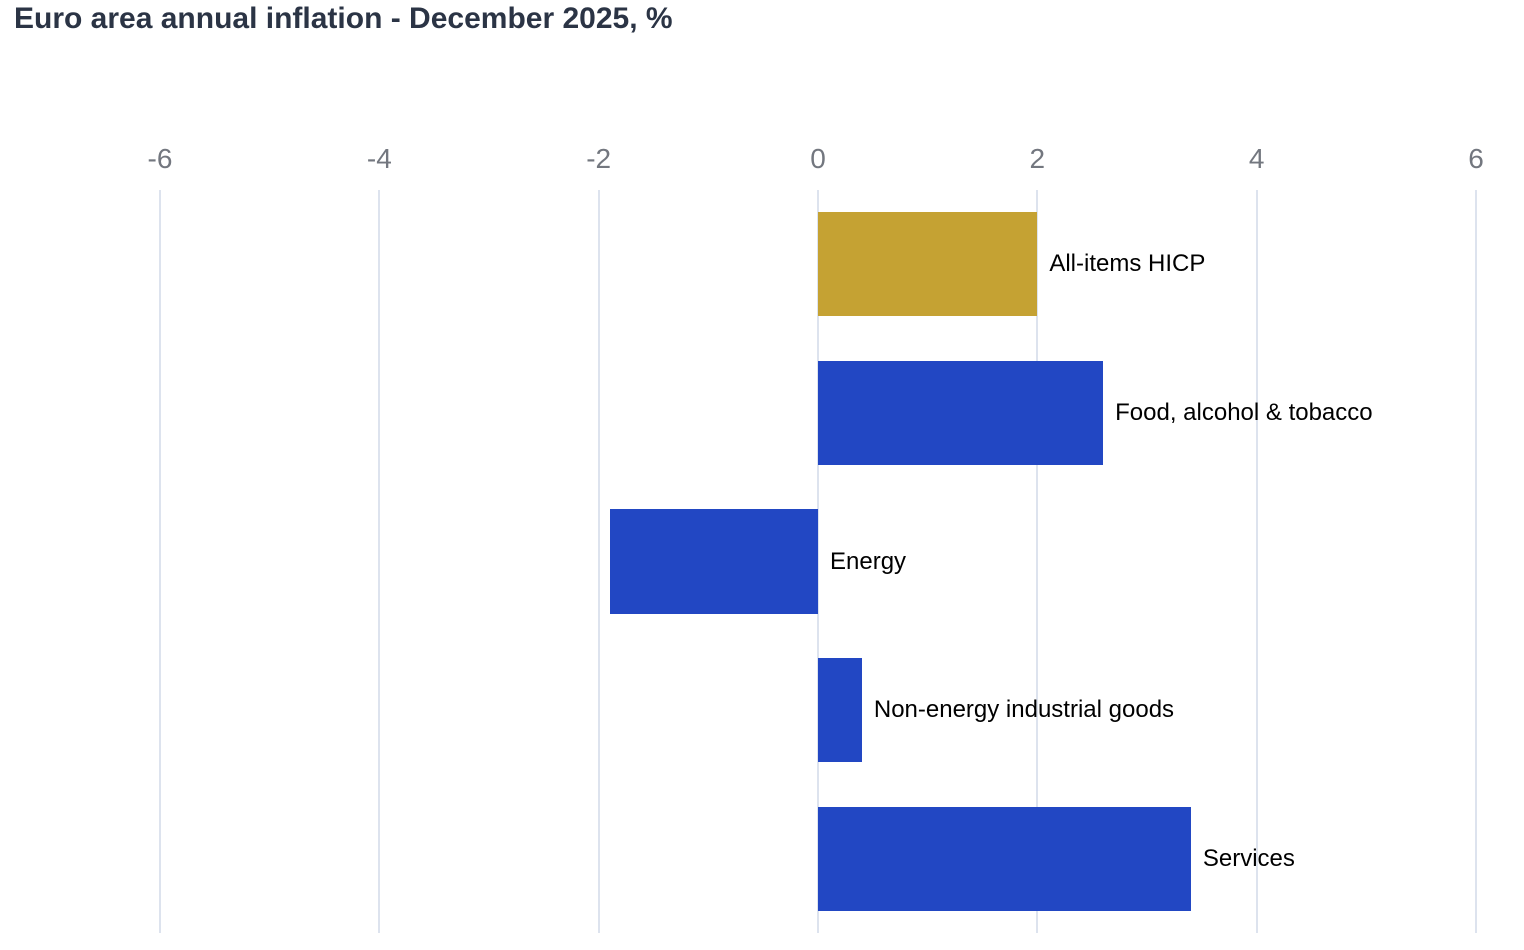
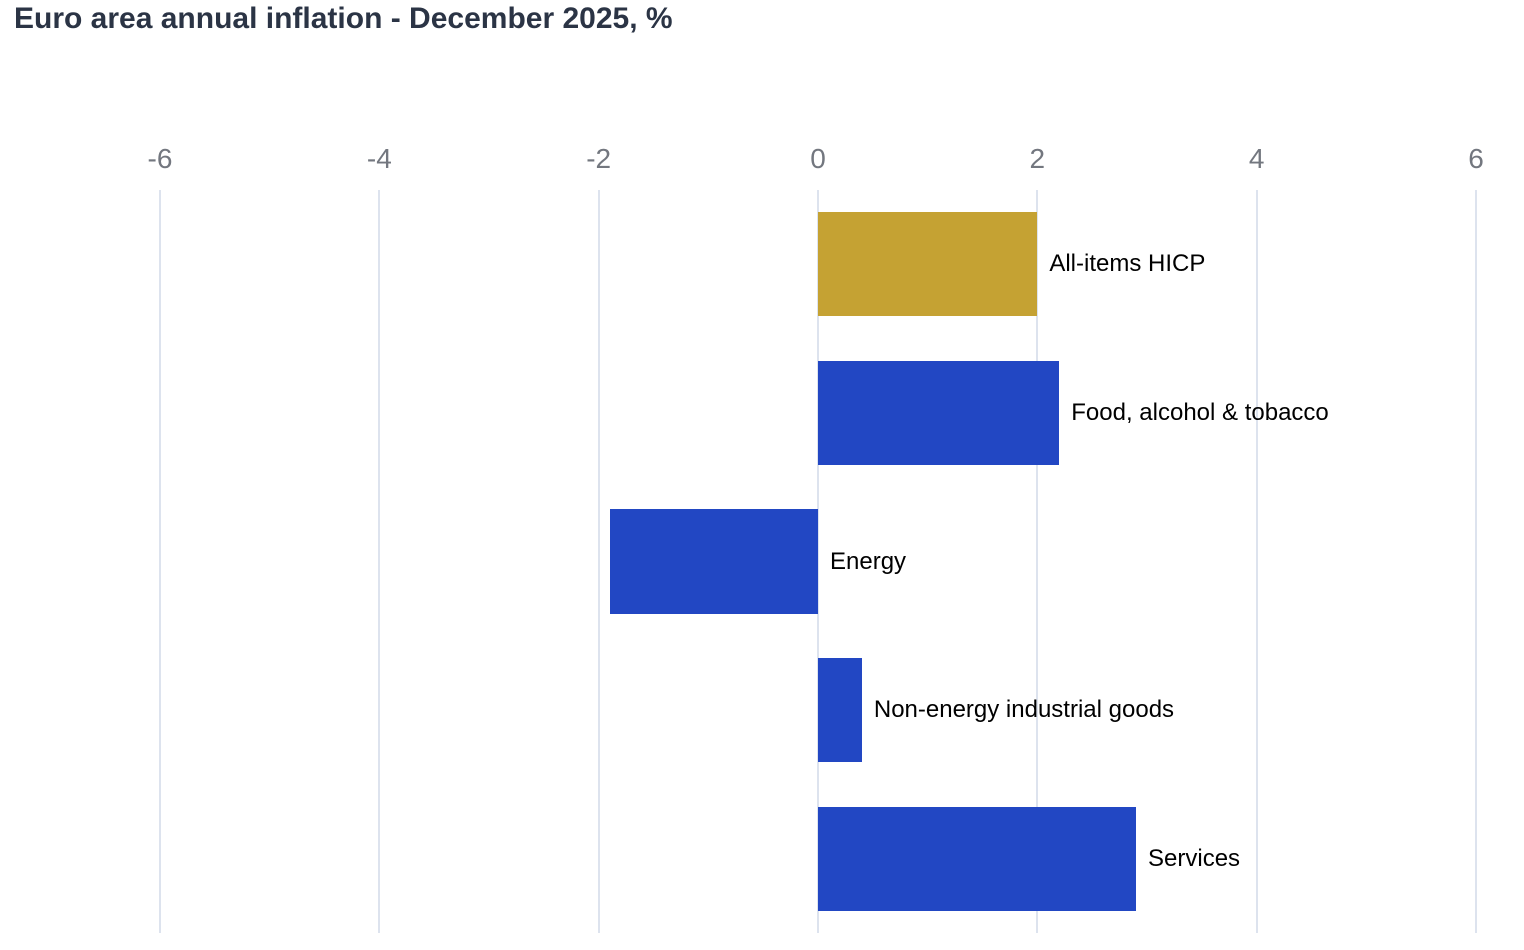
Food, alcohol & tobacco: 2.6 -> 2.2
Services: 3.4 -> 2.9
